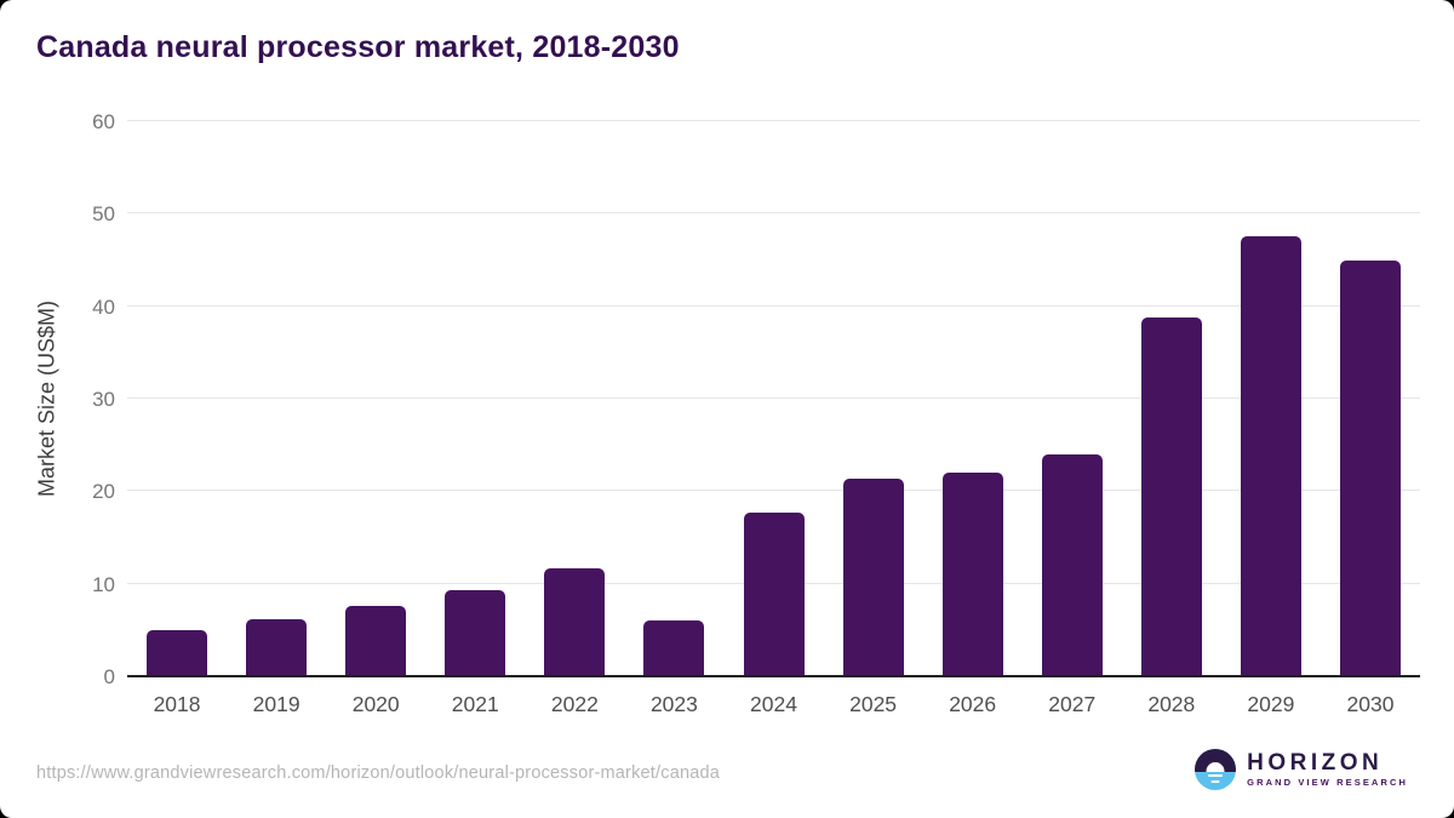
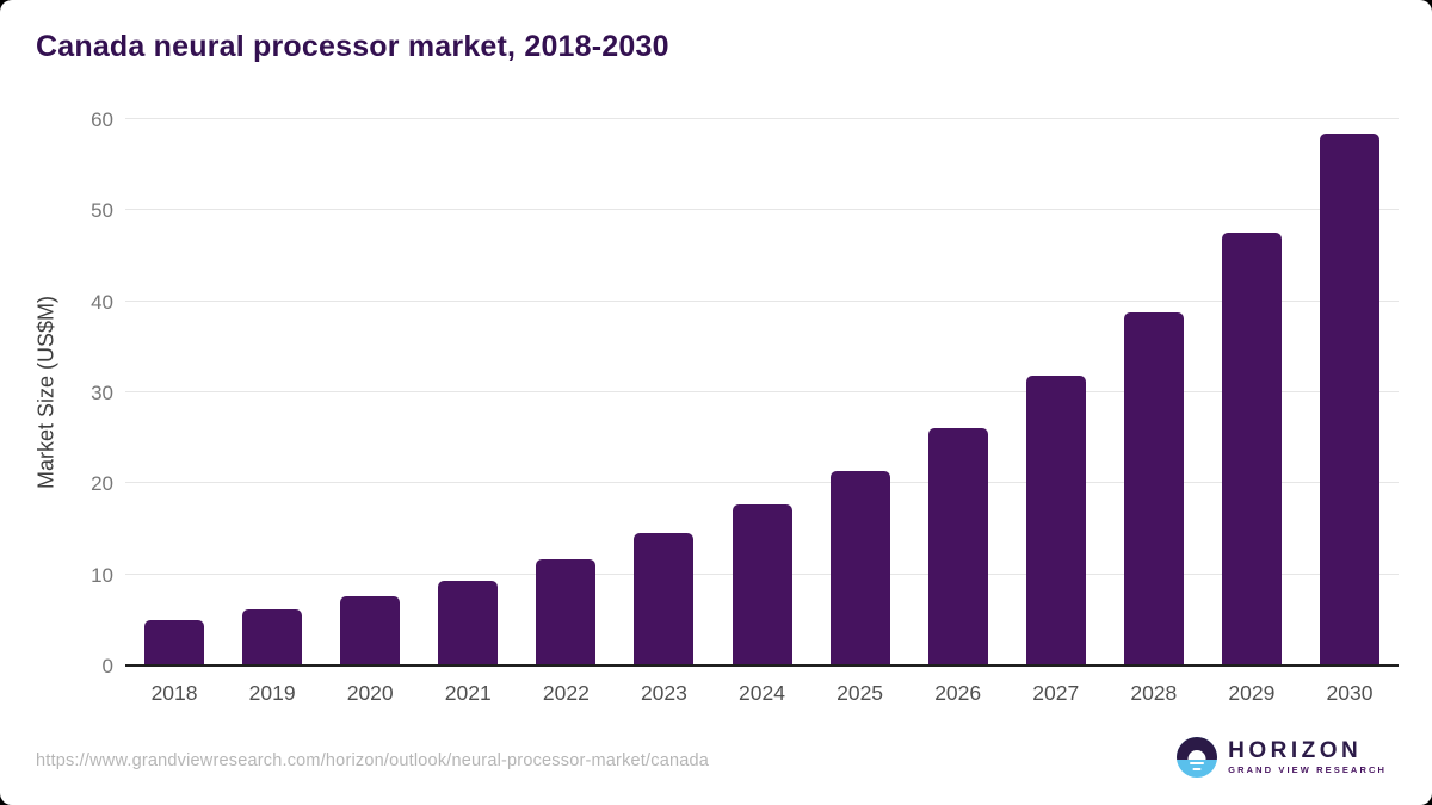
2023: 6 -> 15
2026: 22 -> 26
2027: 24 -> 32
2030: 45 -> 58
